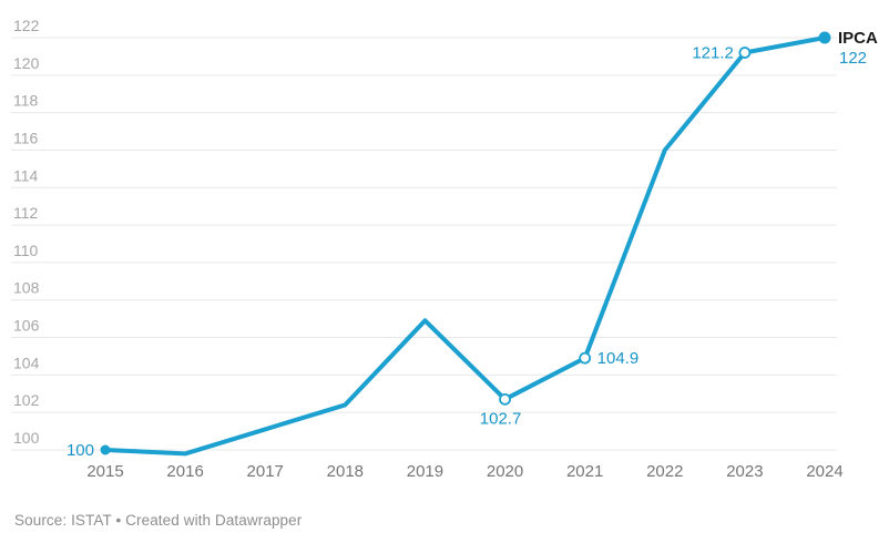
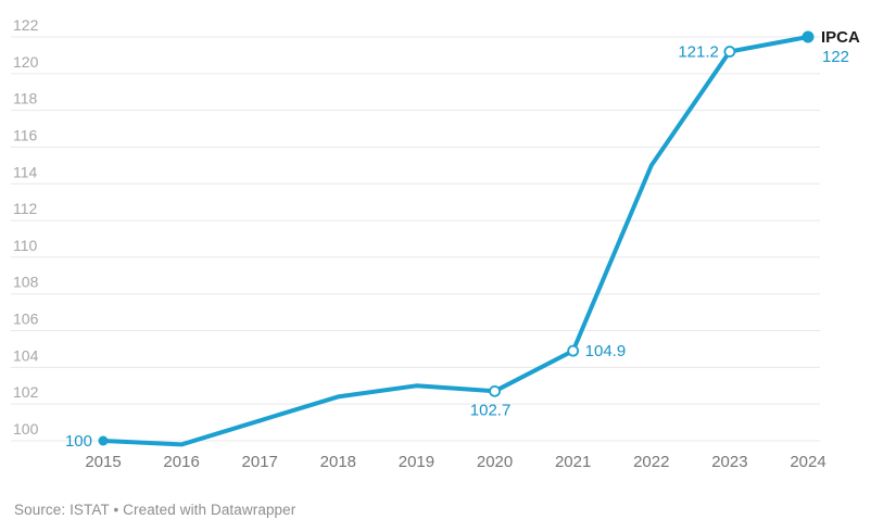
2019: 106.9 -> 103.0
2022: 116.0 -> 115.0
